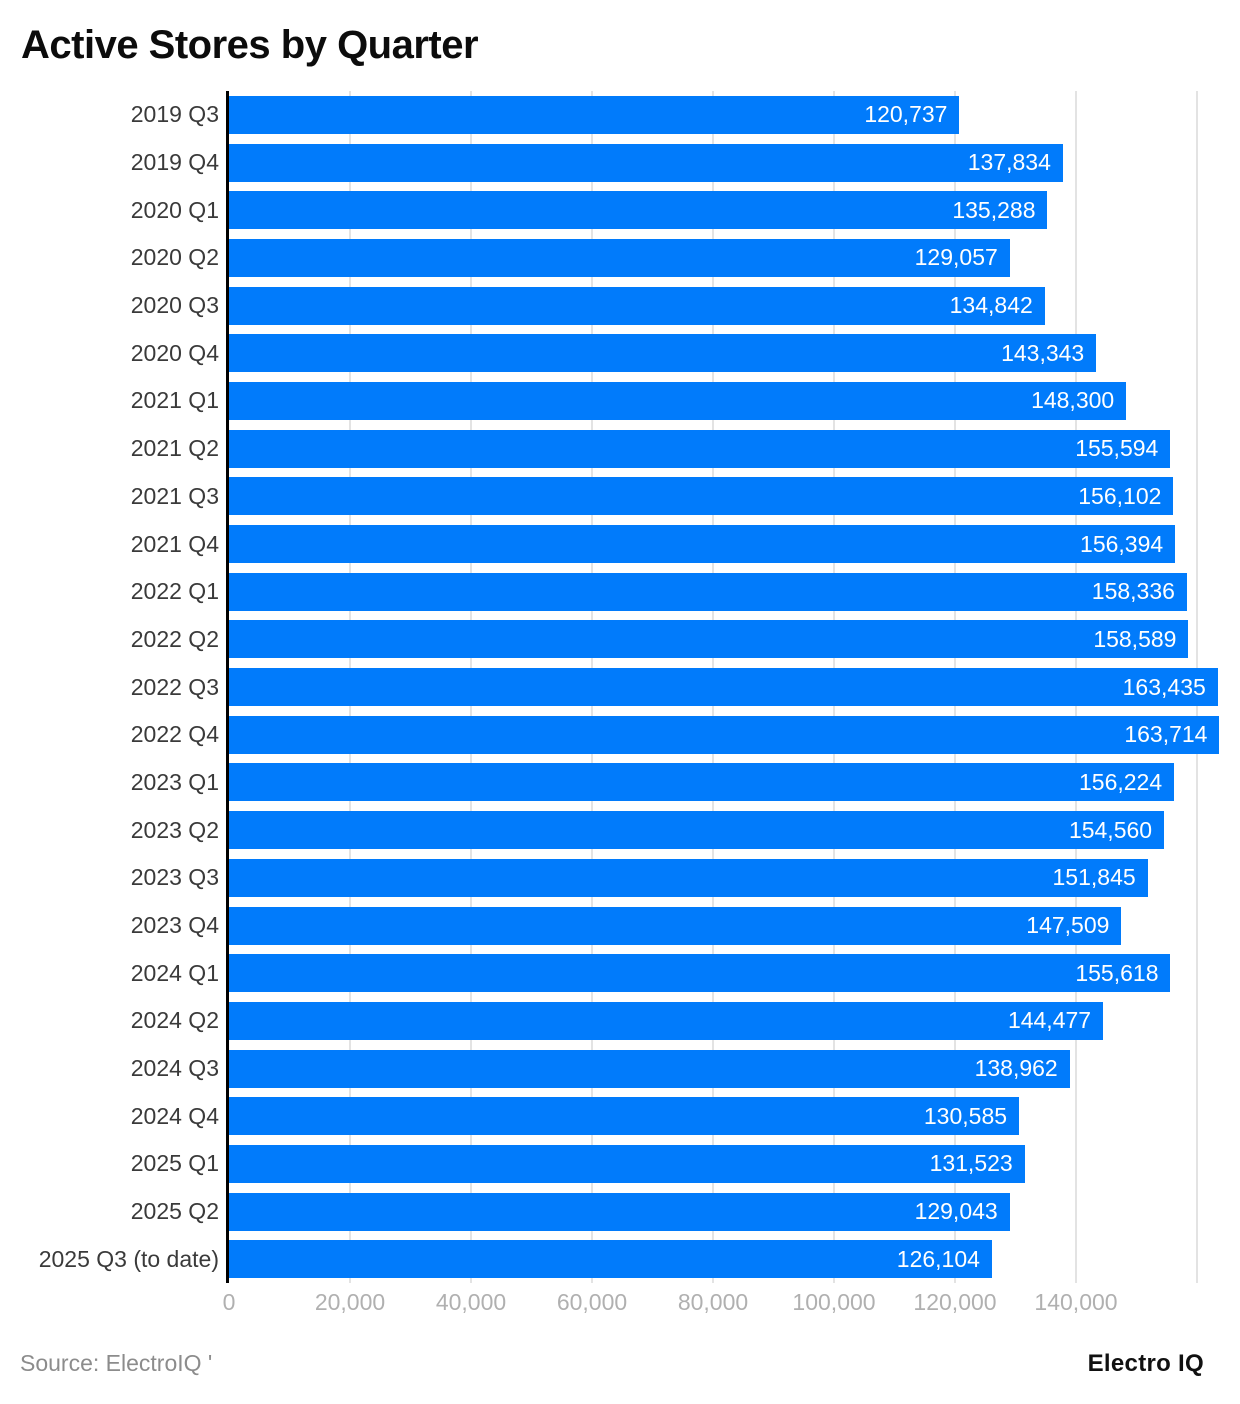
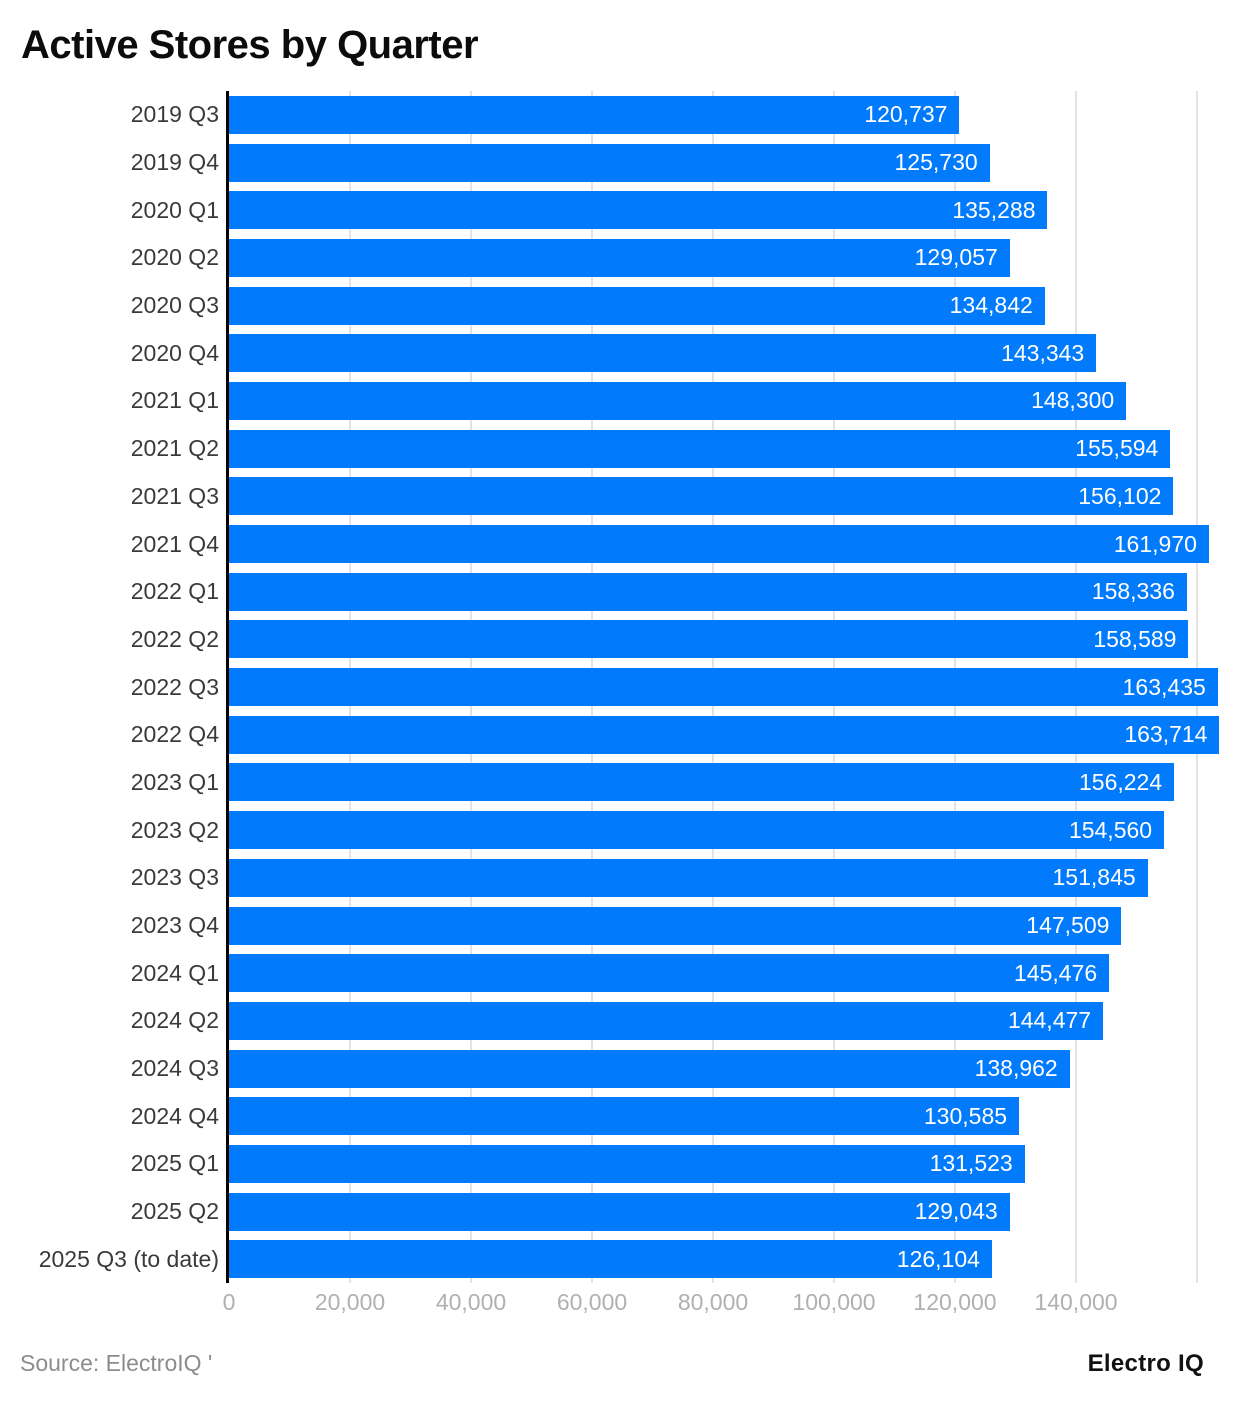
2019 Q4: 137,834 -> 125,730
2021 Q4: 156,394 -> 161,970
2024 Q1: 155,618 -> 145,476
